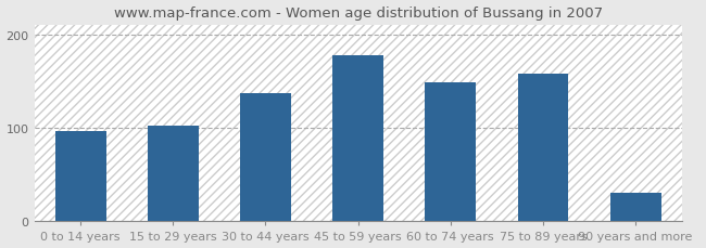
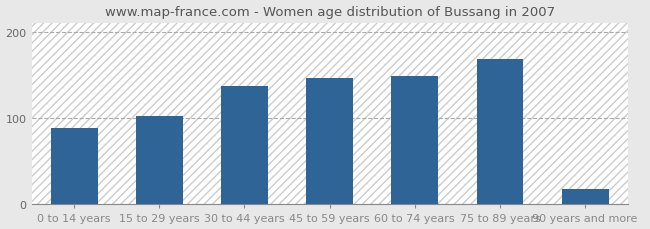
0 to 14 years: 97 -> 88
45 to 59 years: 178 -> 146
75 to 89 years: 158 -> 168
90 years and more: 30 -> 18
